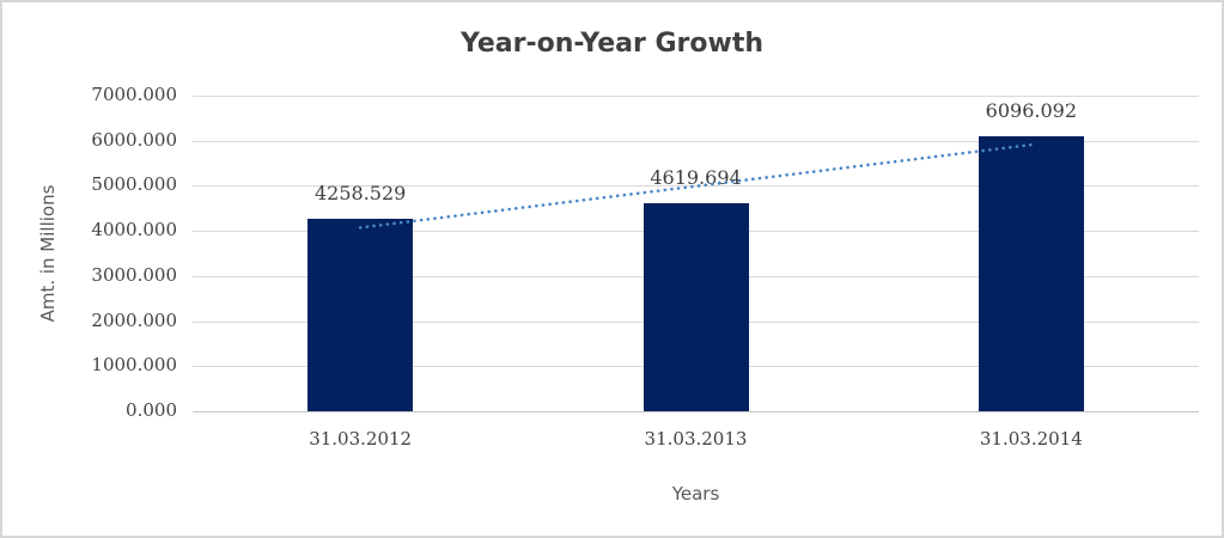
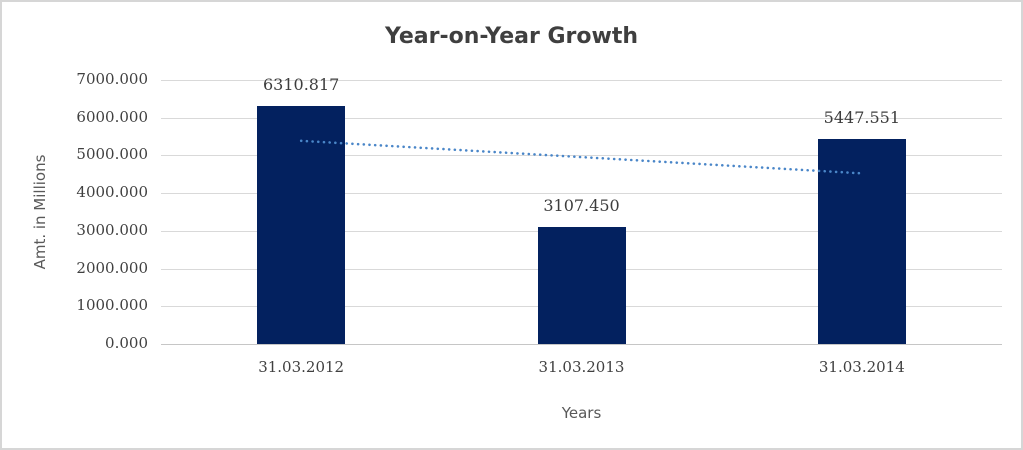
31.03.2012: 4258.529 -> 6310.817
31.03.2013: 4619.694 -> 3107.450
31.03.2014: 6096.092 -> 5447.551
